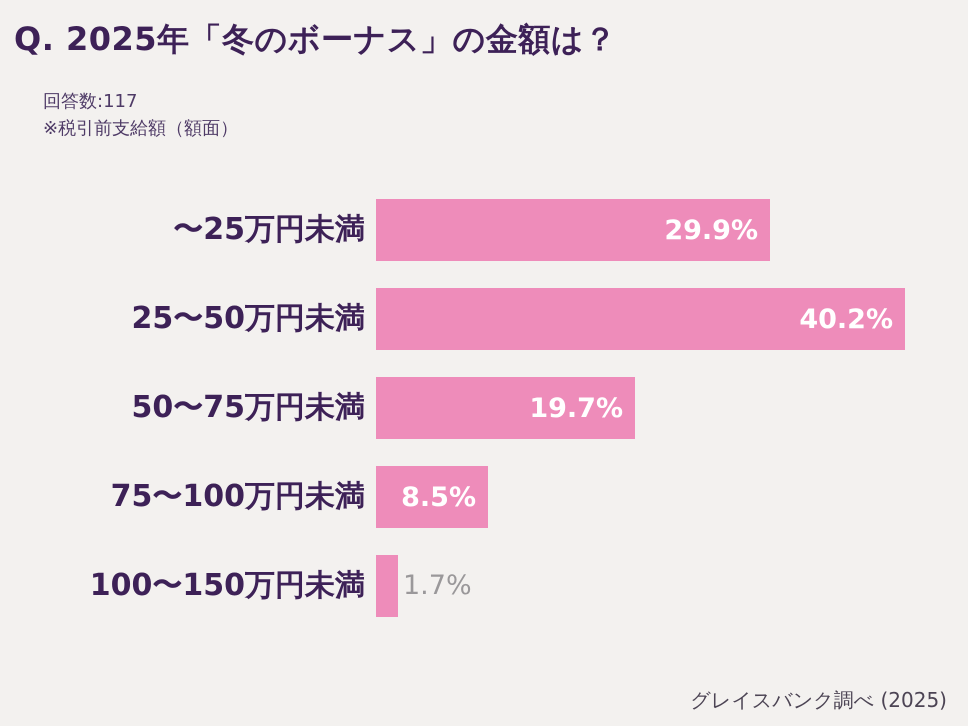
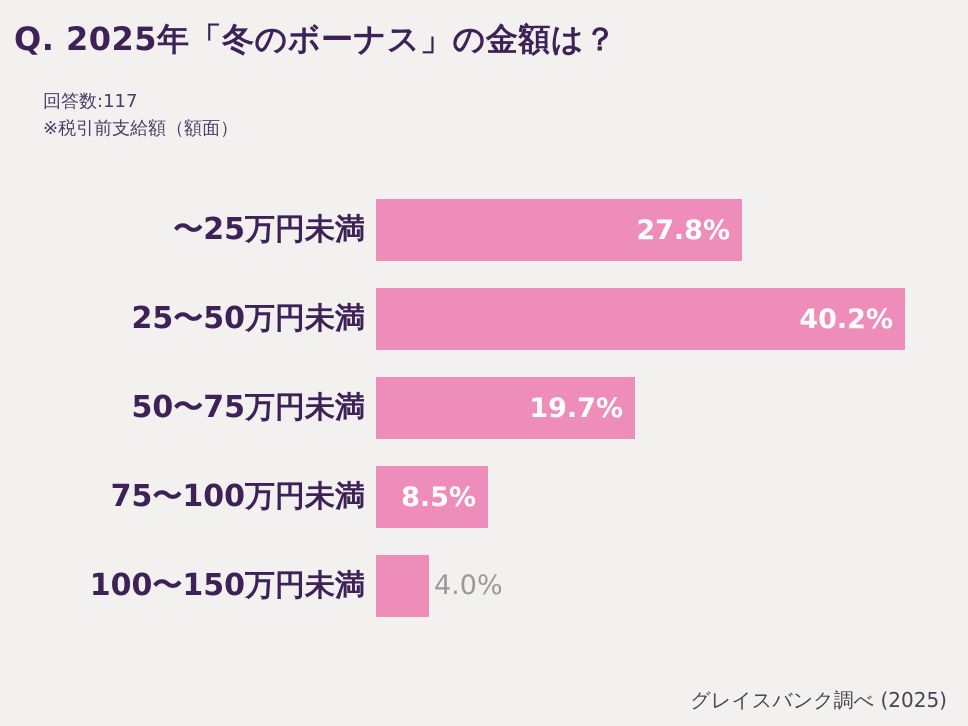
〜25万円未満: 29.9% -> 27.8%
100〜150万円未満: 1.7% -> 4.0%
